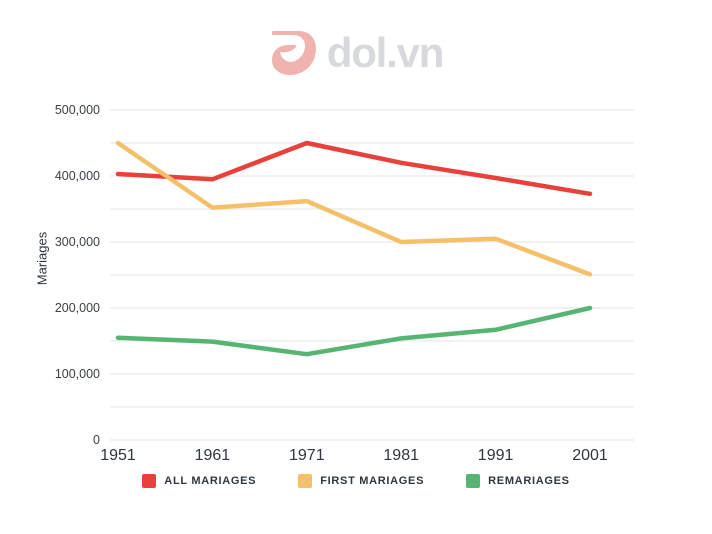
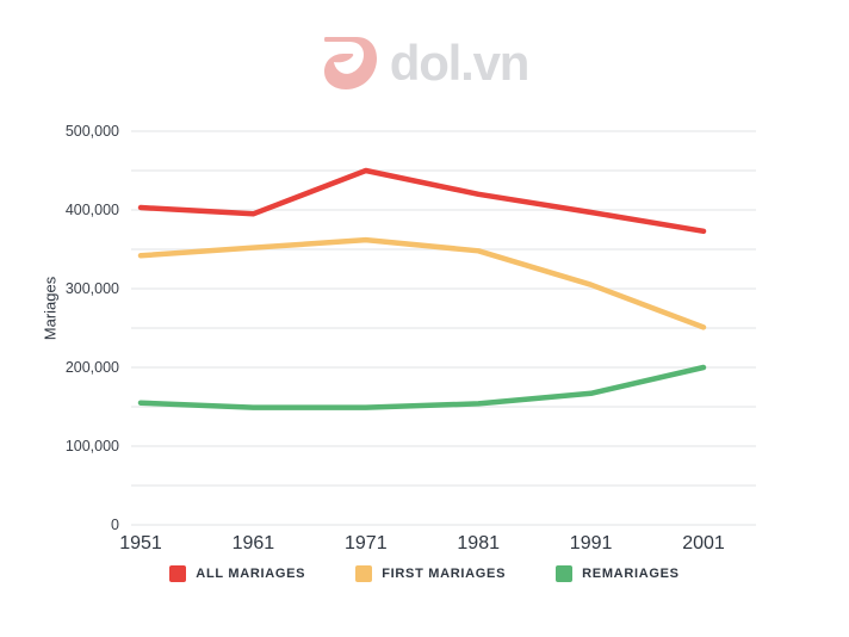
FIRST MARIAGES/1951: 450000 -> 340000
REMARIAGES/1971: 130000 -> 150000
FIRST MARIAGES/1981: 300000 -> 350000
